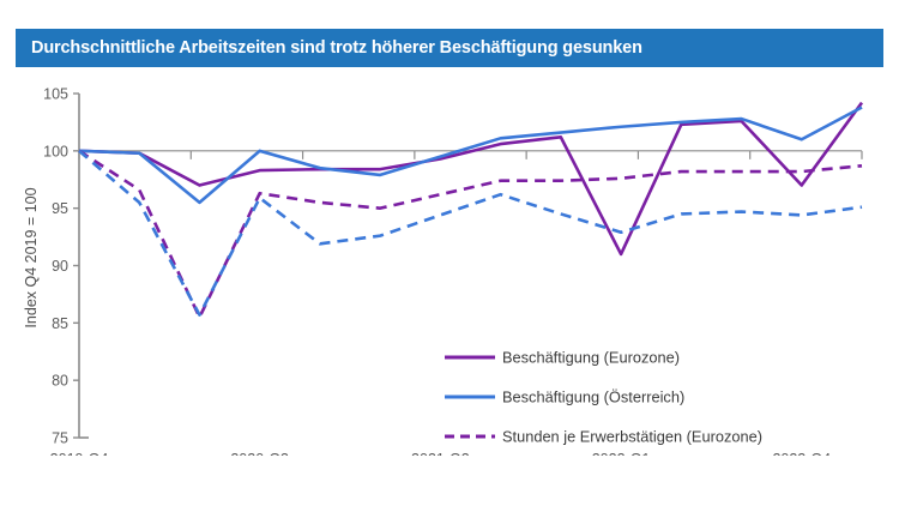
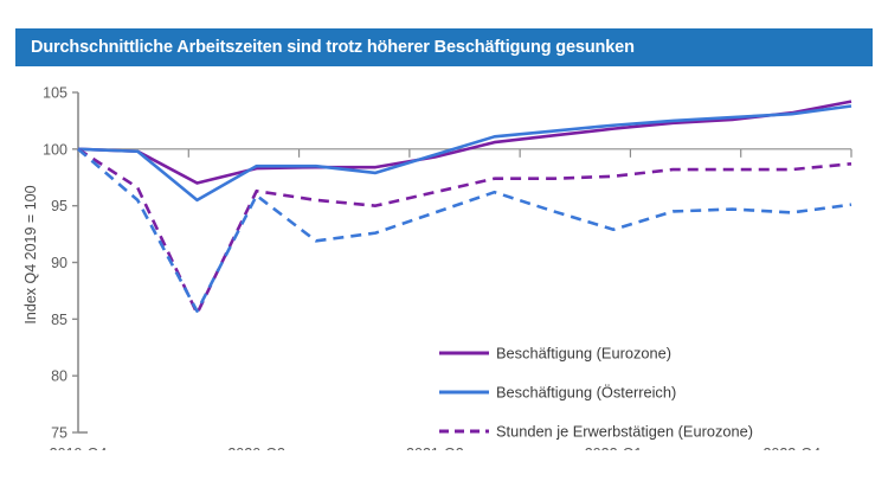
Beschäftigung (Österreich)/2020-Q3: 100 -> 98
Beschäftigung (Eurozone)/2022-Q1: 91 -> 102
Beschäftigung (Eurozone)/2022-Q4: 97 -> 103
Beschäftigung (Österreich)/2022-Q4: 101 -> 103
